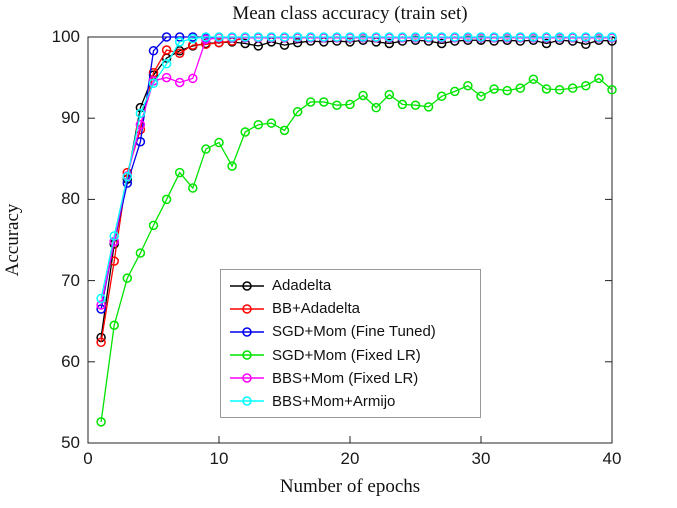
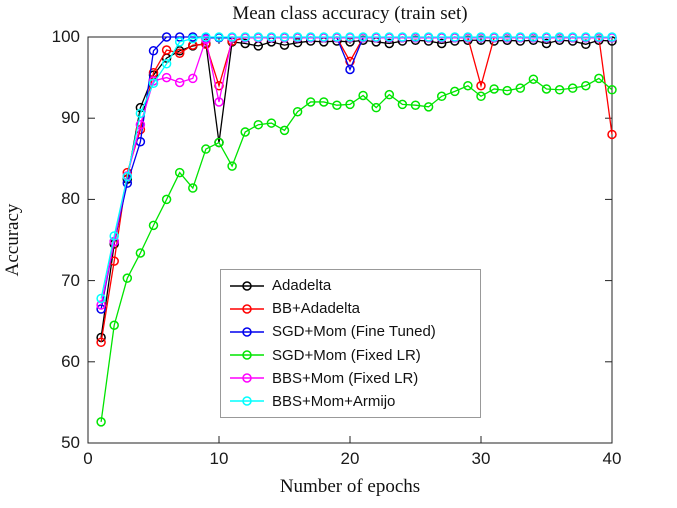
Adadelta/10: 99 -> 87
BB+Adadelta/10: 99 -> 94
BBS+Mom (Fixed LR)/10: 100 -> 92
BB+Adadelta/20: 100 -> 97
SGD+Mom (Fine Tuned)/20: 100 -> 96
BB+Adadelta/30: 100 -> 94
BB+Adadelta/40: 100 -> 88
